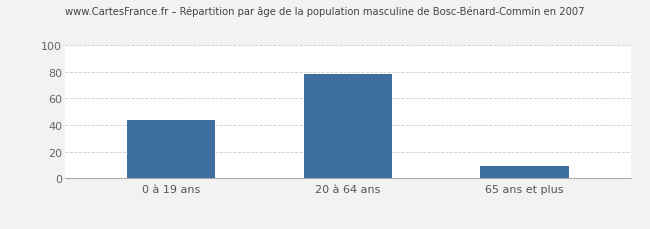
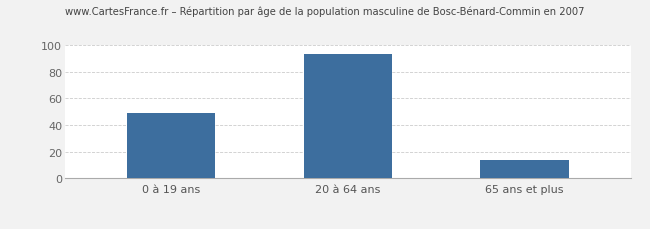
0 à 19 ans: 44 -> 49
20 à 64 ans: 78 -> 93
65 ans et plus: 9 -> 14
